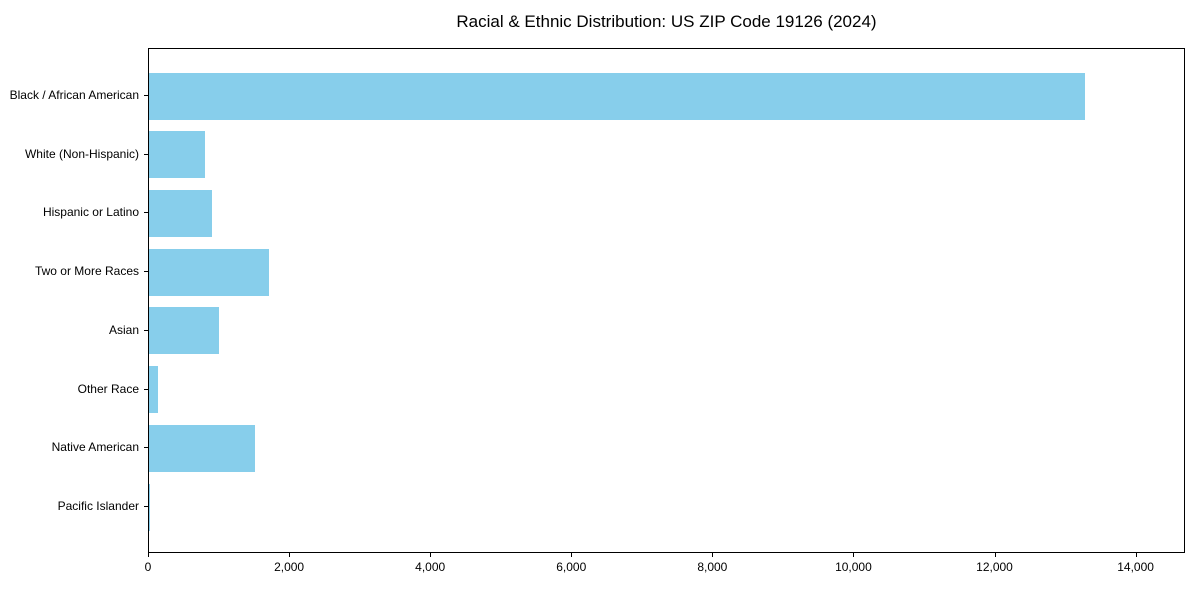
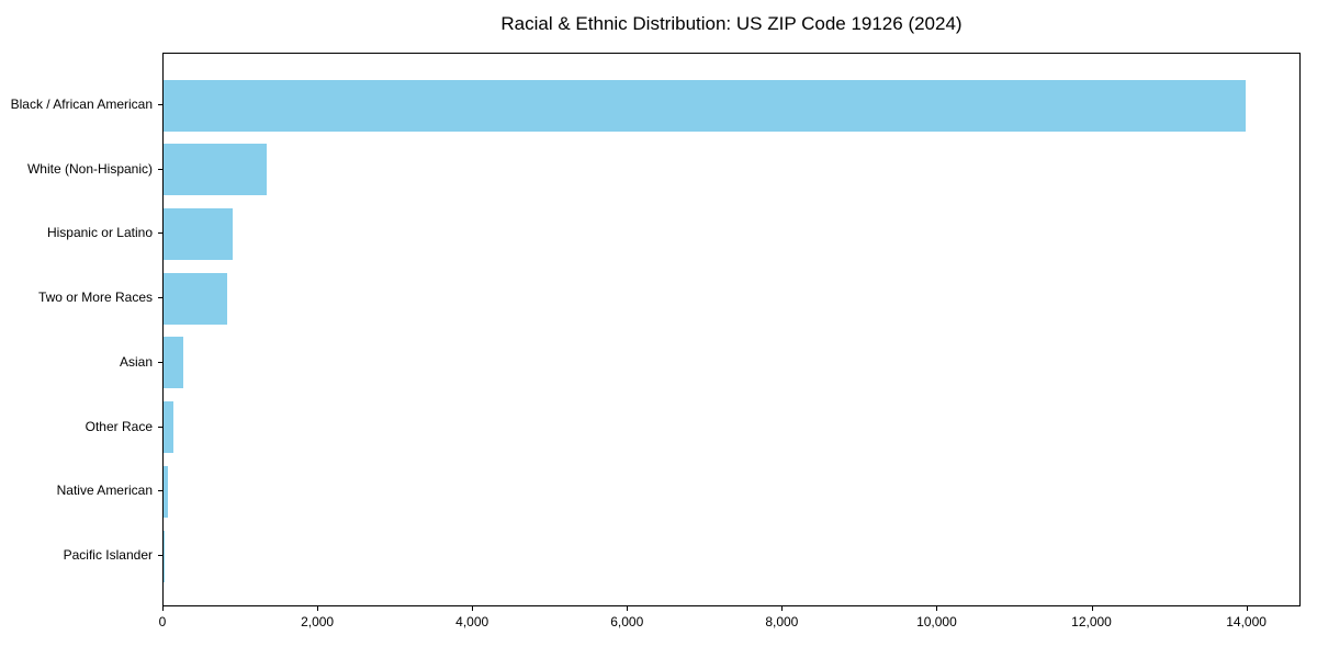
Black / African American: 13300 -> 14000
White (Non-Hispanic): 800 -> 1300
Two or More Races: 1700 -> 800
Asian: 1000 -> 300
Native American: 1500 -> 100
